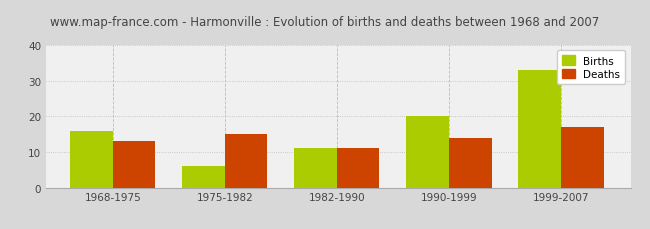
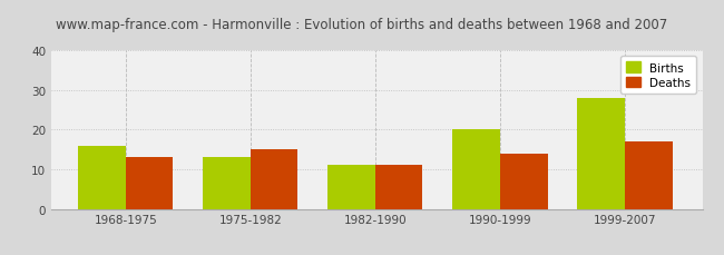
Births/1975-1982: 6 -> 13
Births/1999-2007: 33 -> 28
